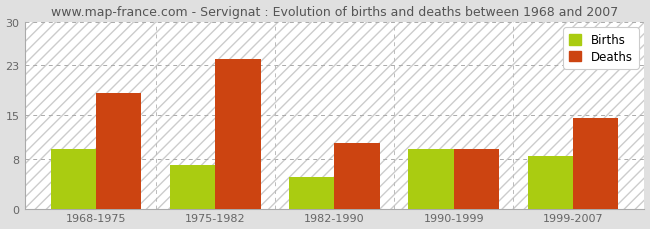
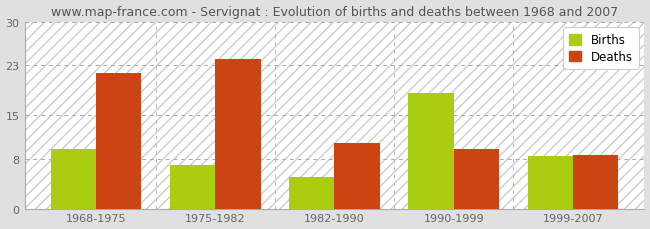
Deaths/1968-1975: 18.5 -> 21.8
Births/1990-1999: 9.5 -> 18.6
Deaths/1999-2007: 14.5 -> 8.6
